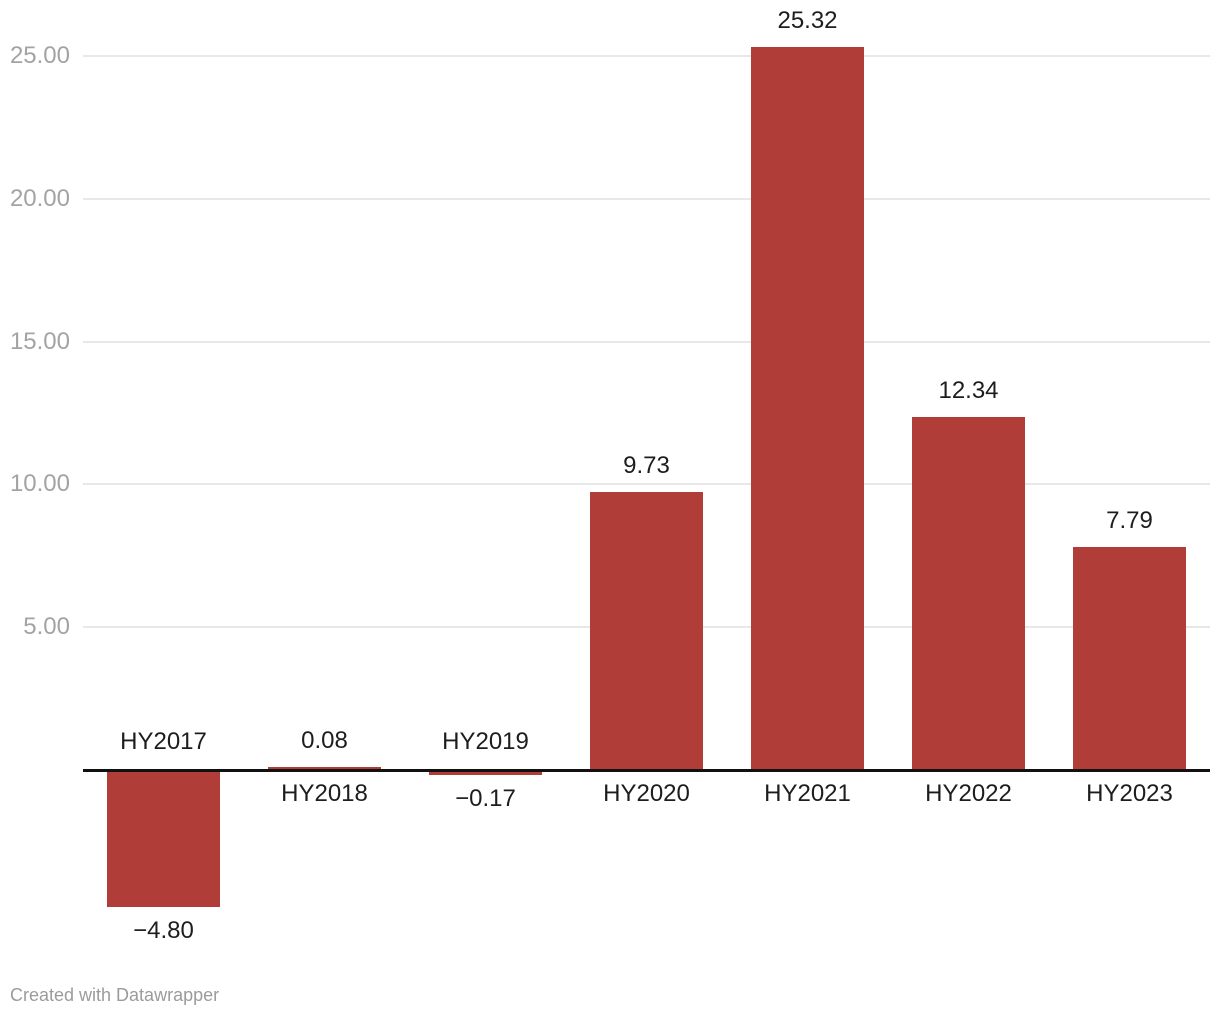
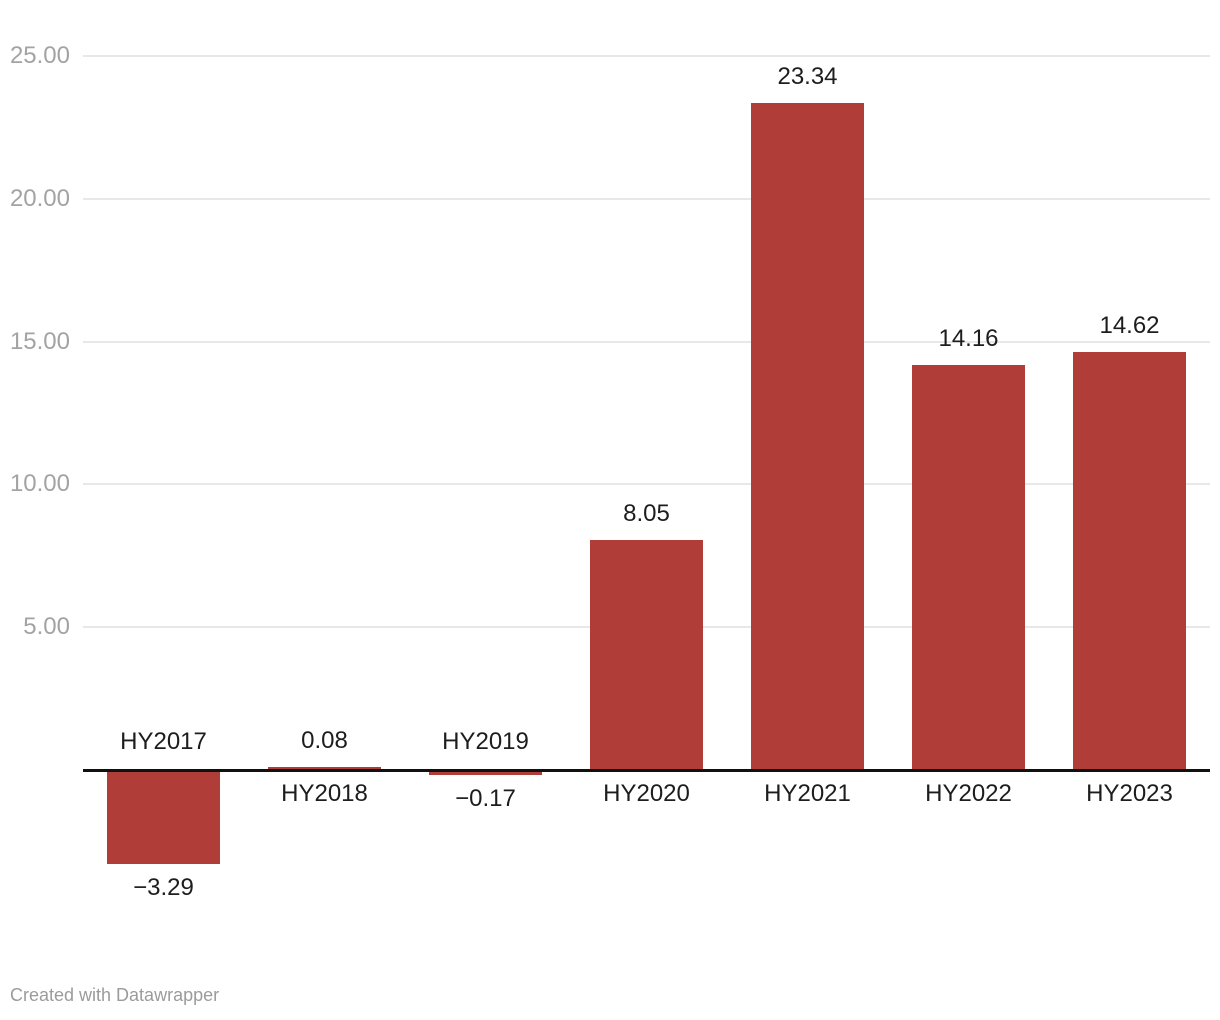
HY2017: −4.80 -> −3.29
HY2020: 9.73 -> 8.05
HY2021: 25.32 -> 23.34
HY2022: 12.34 -> 14.16
HY2023: 7.79 -> 14.62
